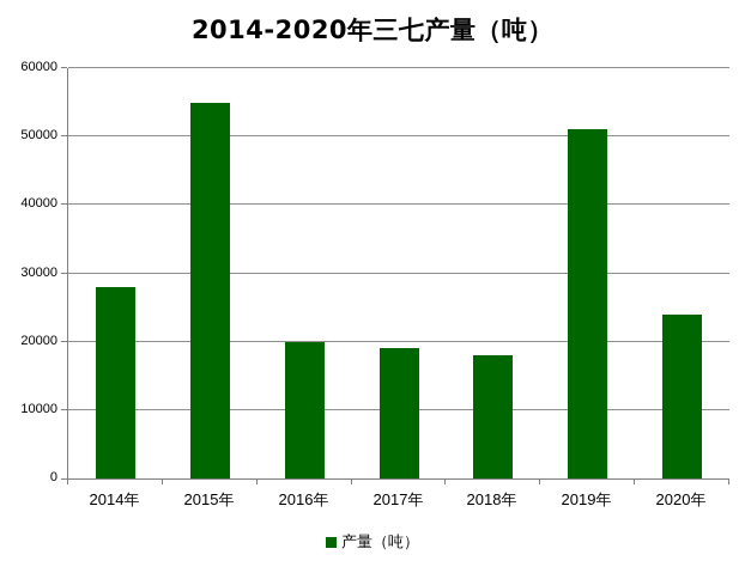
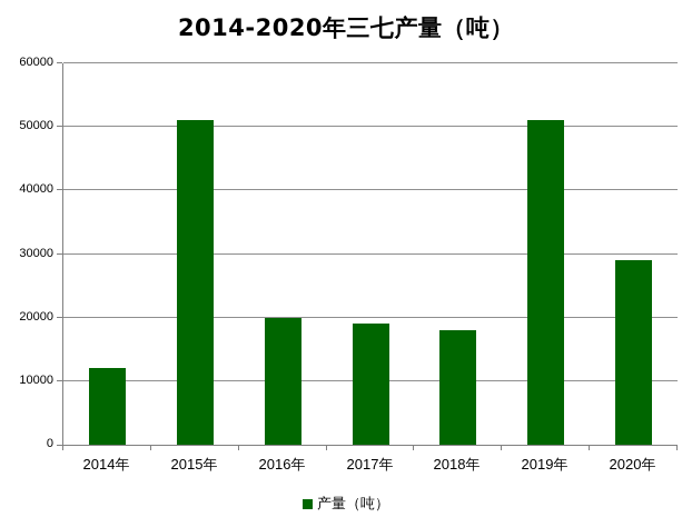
2014年: 28000 -> 12000
2015年: 55000 -> 51000
2020年: 24000 -> 29000
